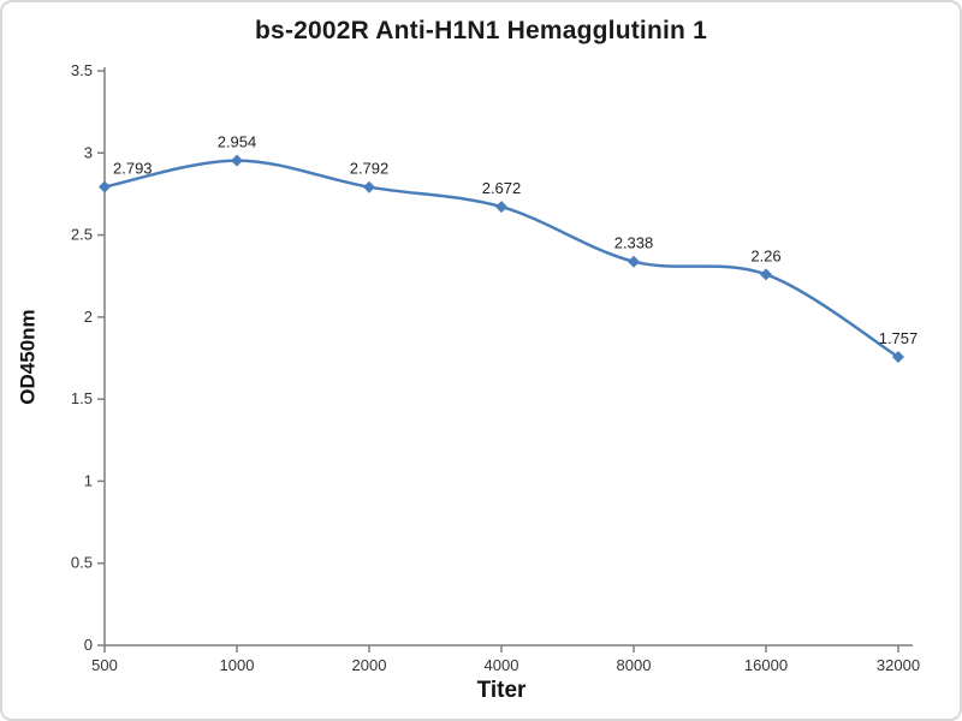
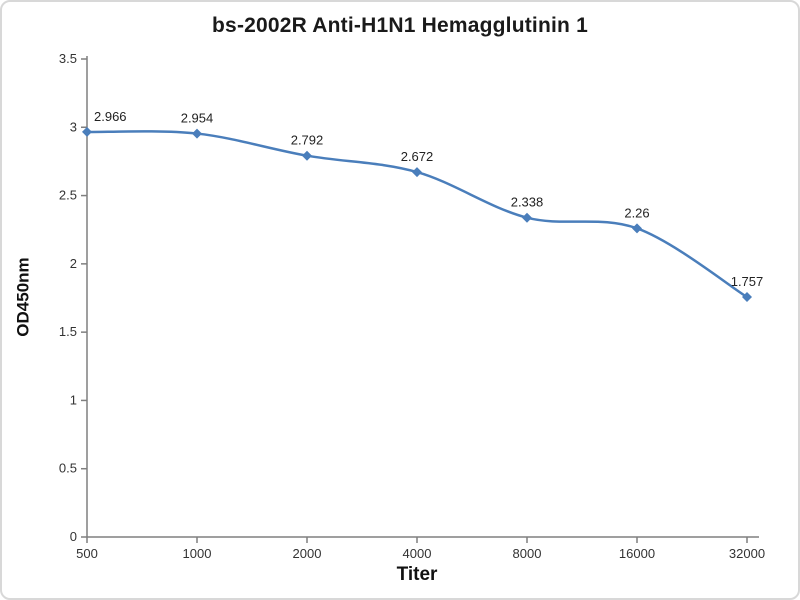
500: 2.793 -> 2.966
